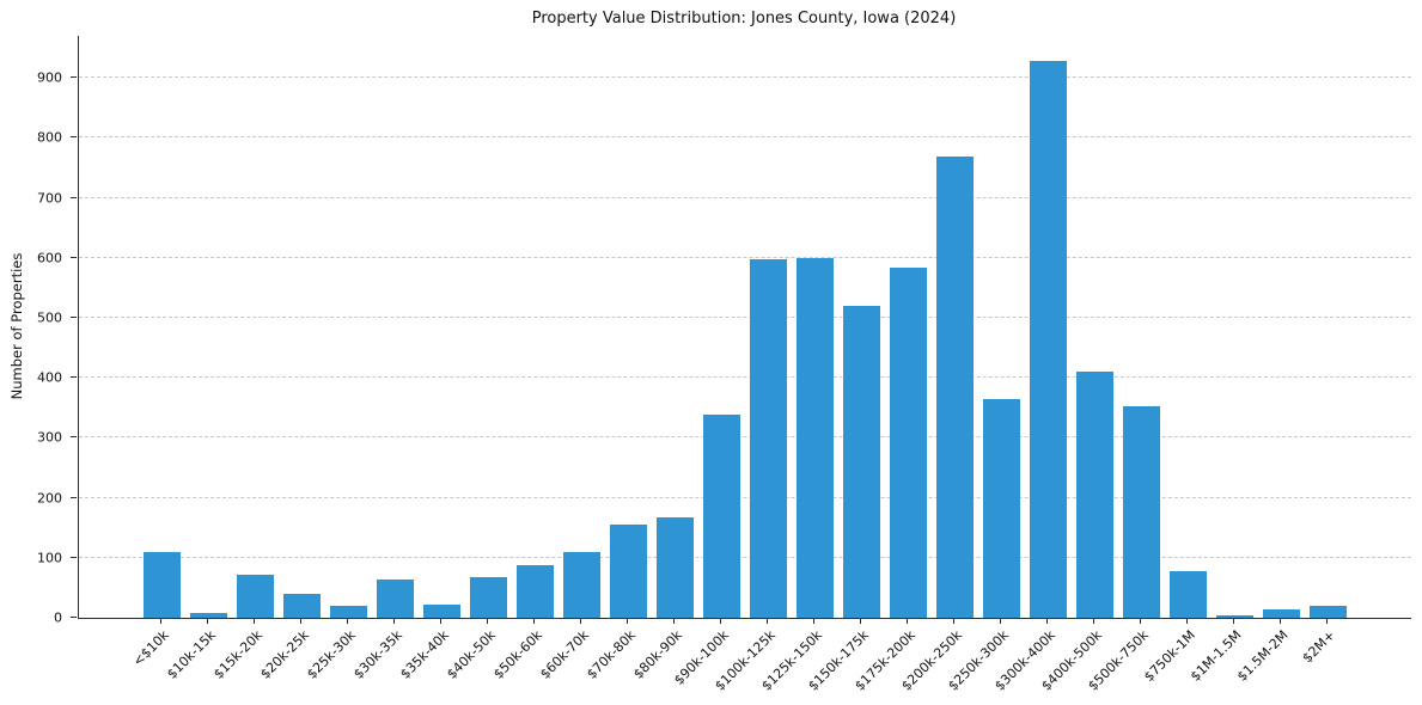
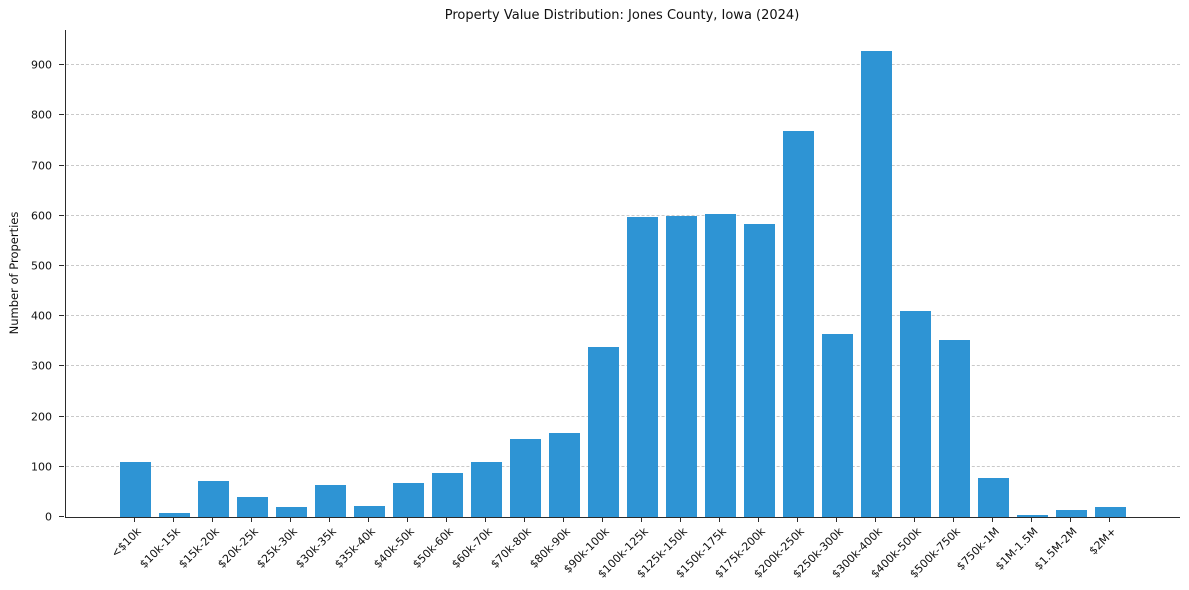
$150k-175k: 520 -> 600
